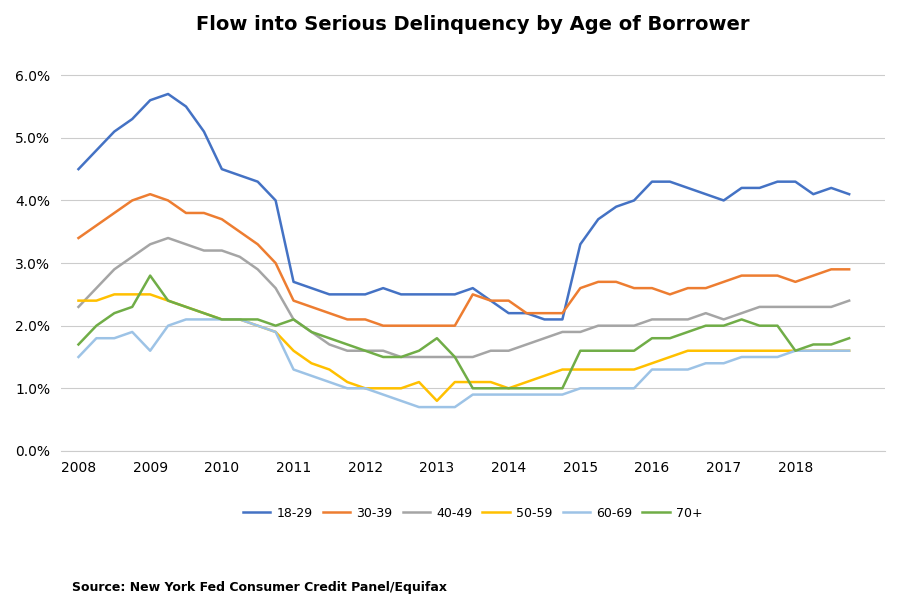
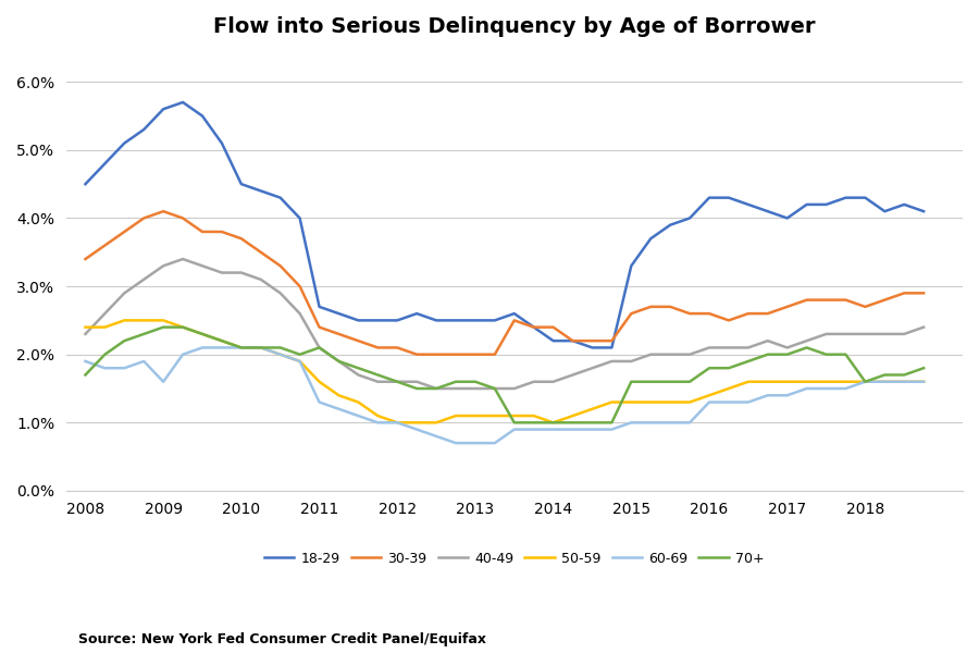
60-69/2008: 1.5% -> 1.9%
70+/2009: 2.8% -> 2.4%
50-59/2013: 0.8% -> 1.1%
70+/2013: 1.8% -> 1.6%
